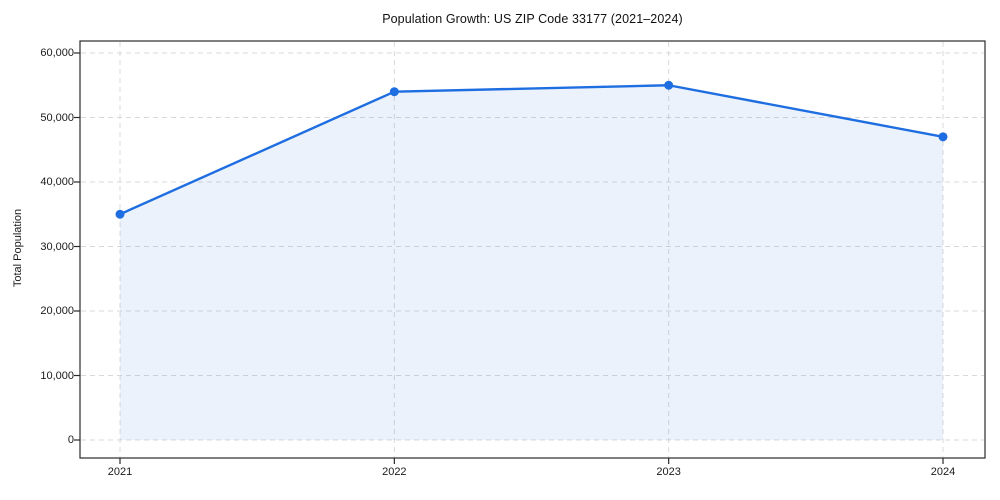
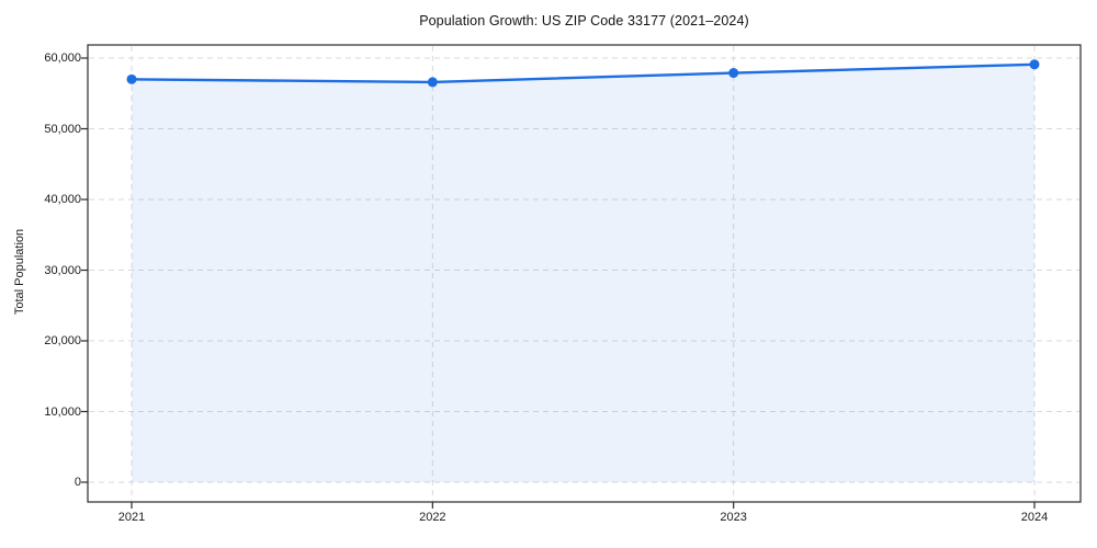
2021: 35000 -> 57000
2022: 54000 -> 57000
2023: 55000 -> 58000
2024: 47000 -> 59000
